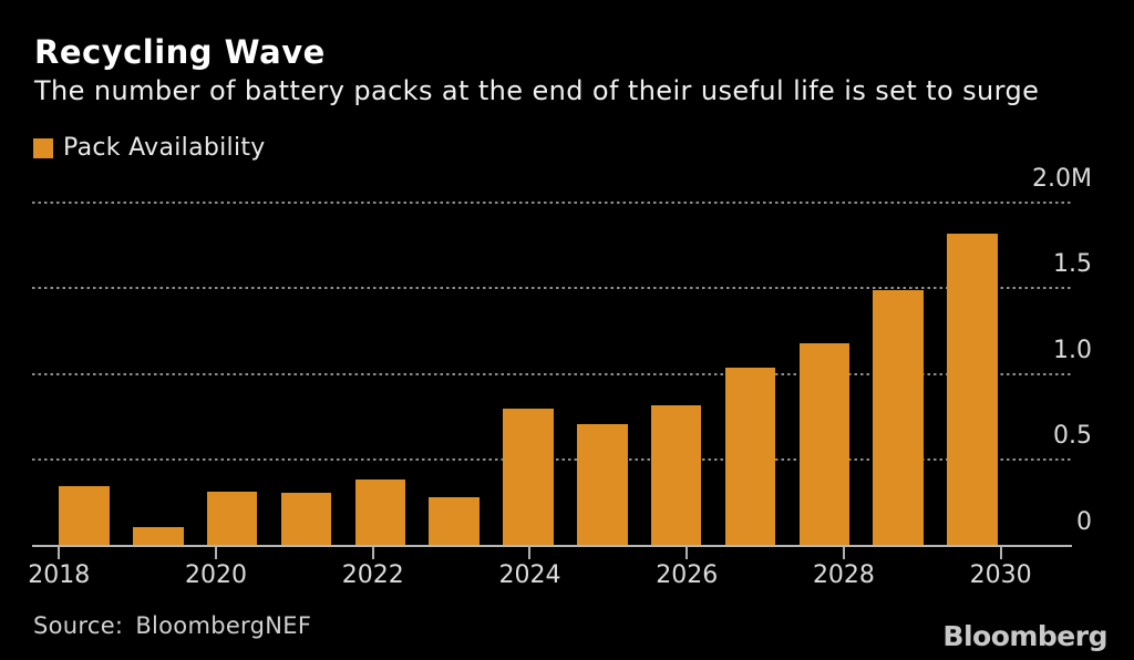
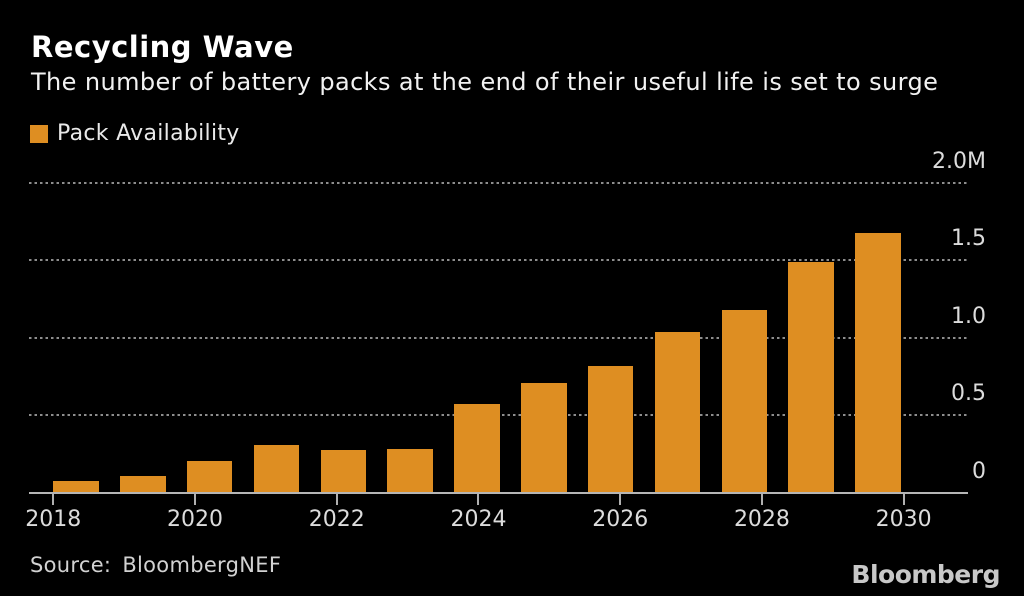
2018: 0.34M -> 0.07M
2020: 0.31M -> 0.20M
2022: 0.38M -> 0.27M
2024: 0.79M -> 0.57M
2030: 1.81M -> 1.67M
